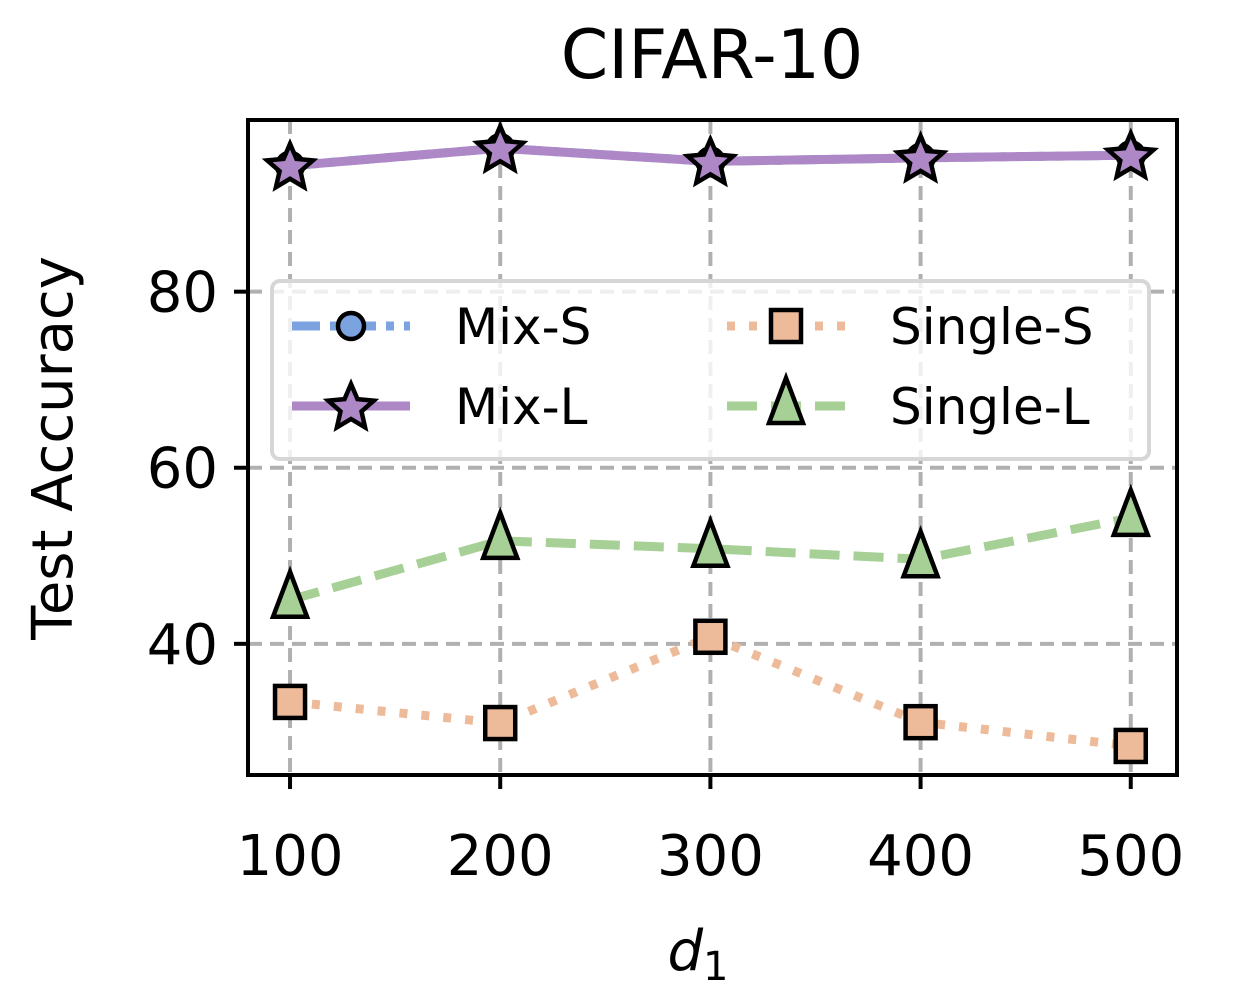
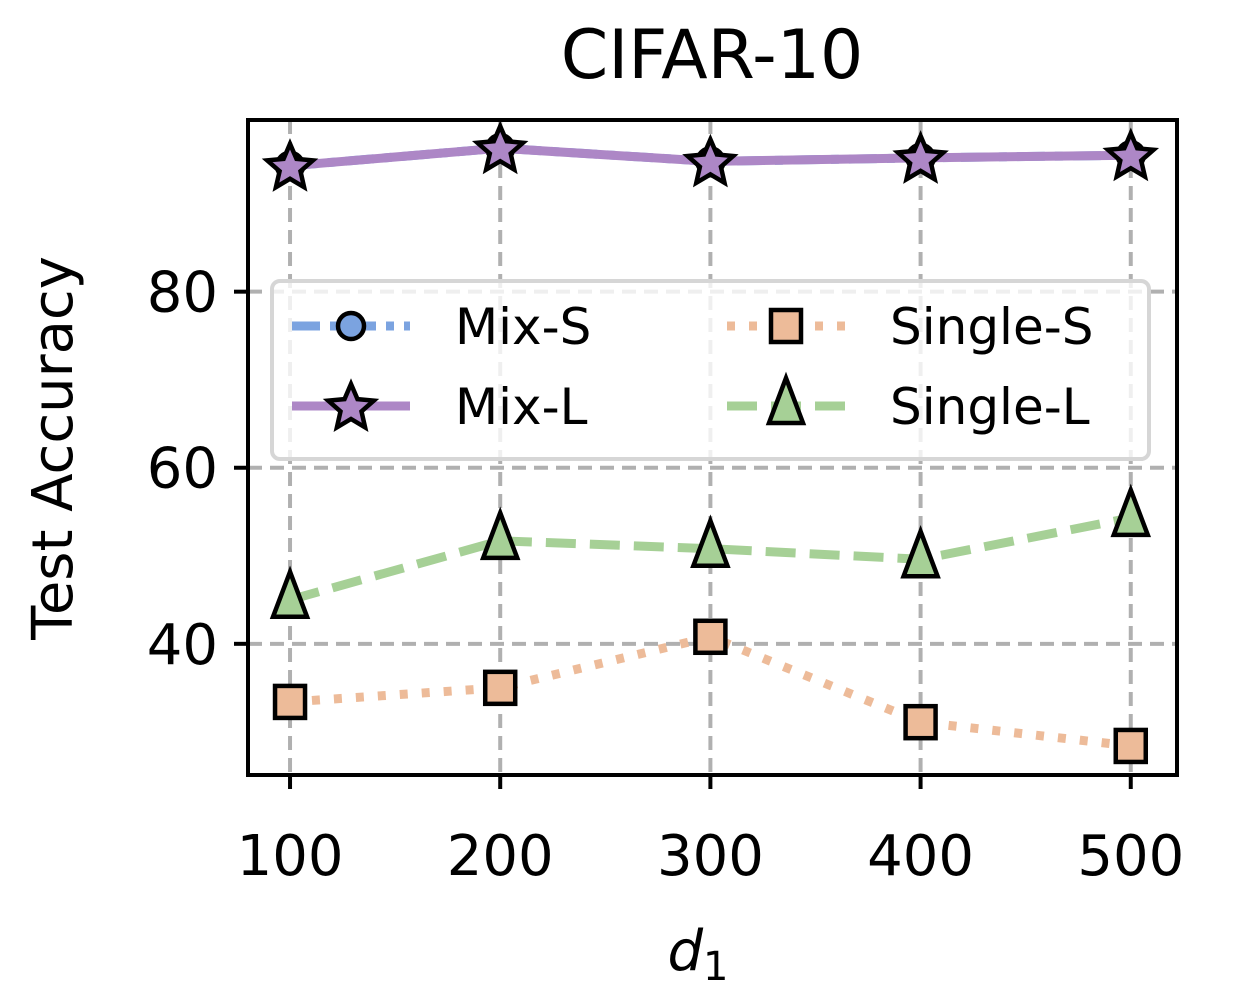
Single-S/200: 31 -> 35
